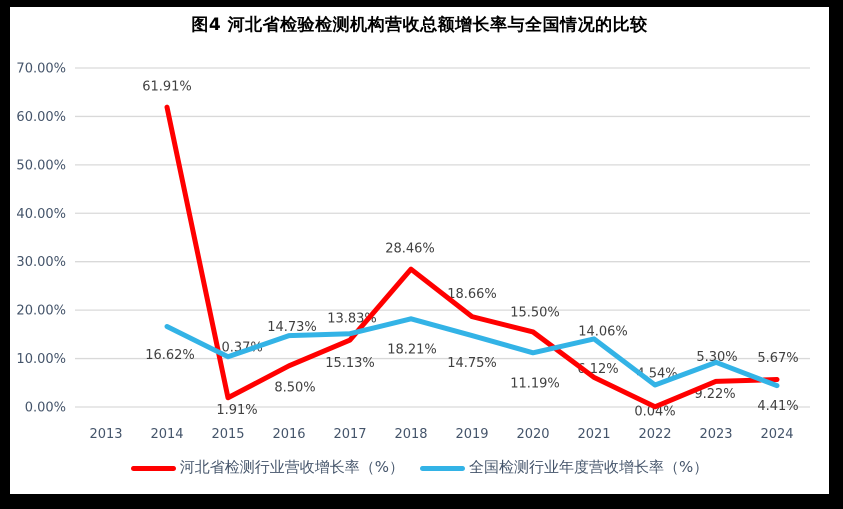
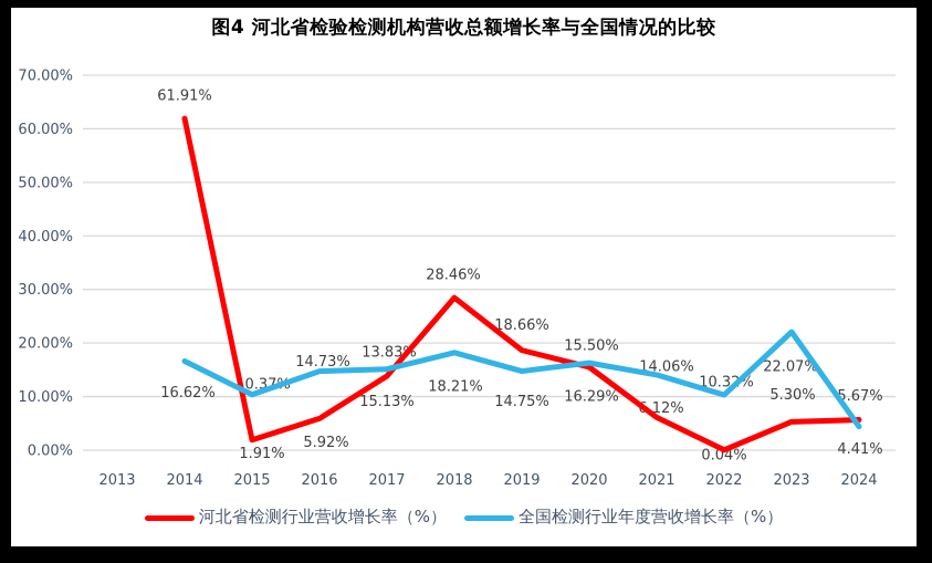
河北省检测行业营收增长率（%）/2016: 8.50% -> 5.92%
全国检测行业年度营收增长率（%）/2020: 11.19% -> 16.29%
全国检测行业年度营收增长率（%）/2022: 4.54% -> 10.32%
全国检测行业年度营收增长率（%）/2023: 9.22% -> 22.07%
